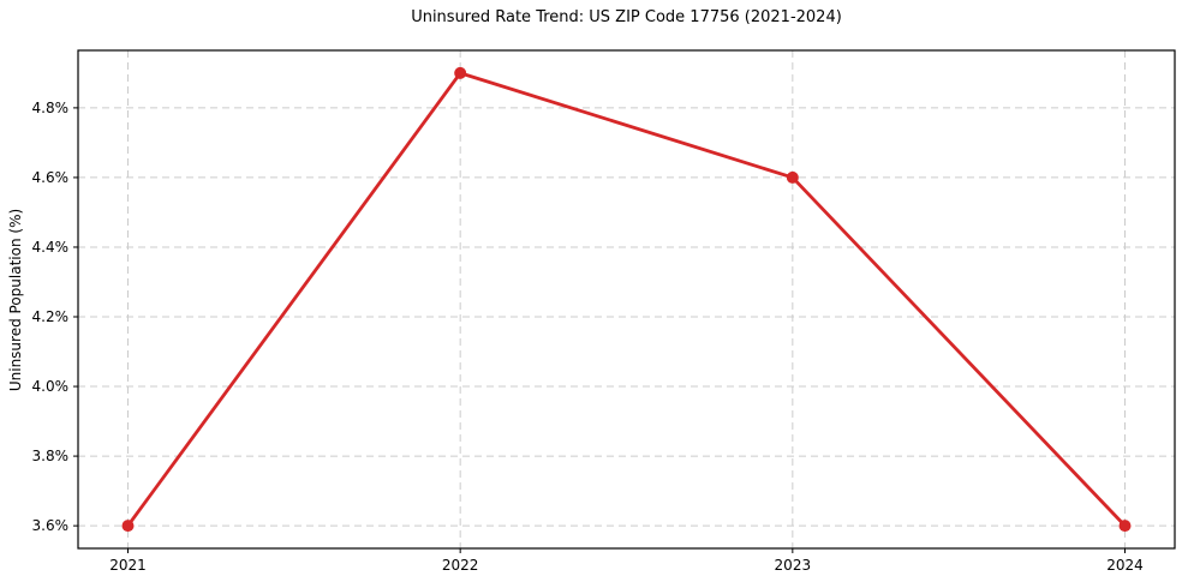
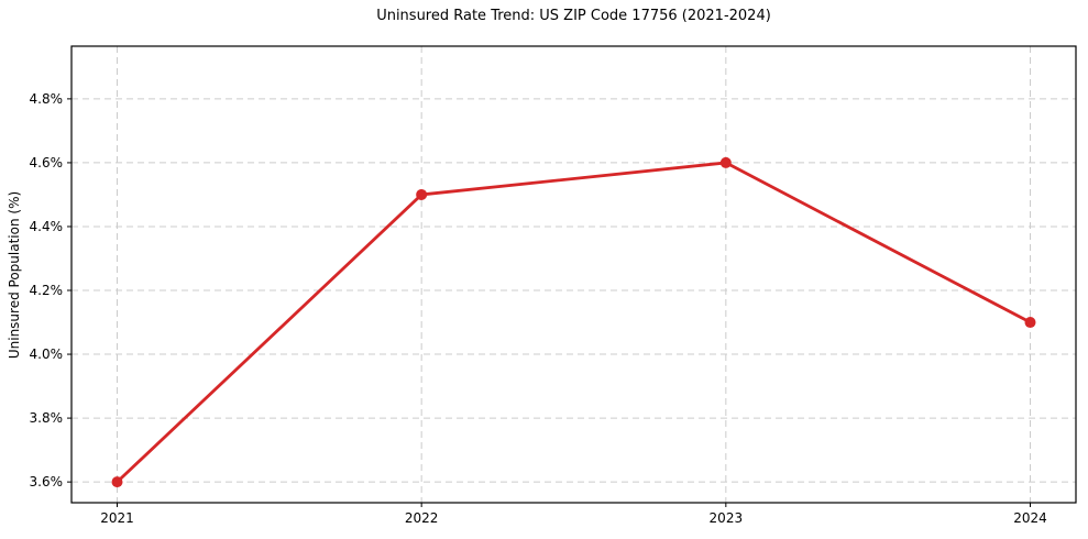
2022: 4.9% -> 4.5%
2024: 3.6% -> 4.1%
